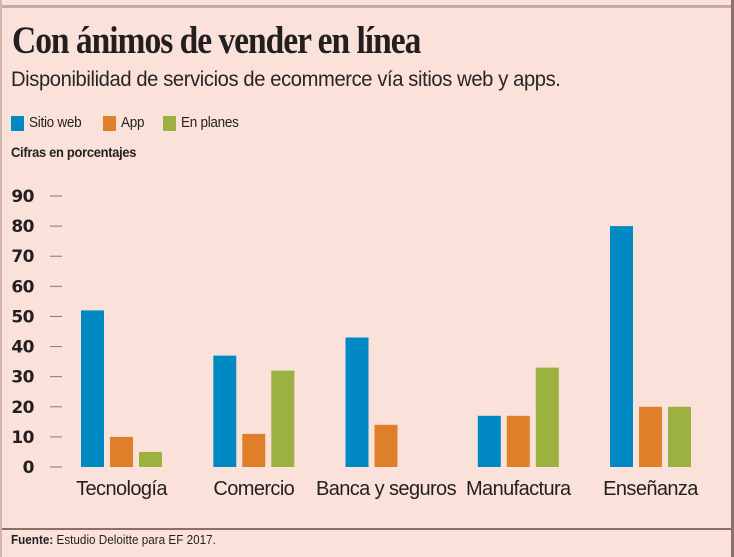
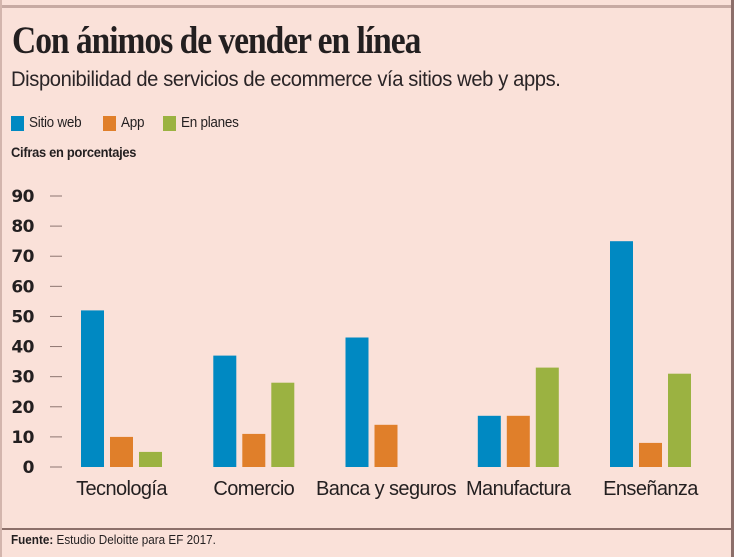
En planes/Comercio: 32 -> 28
Sitio web/Enseñanza: 80 -> 75
App/Enseñanza: 20 -> 8
En planes/Enseñanza: 20 -> 31
